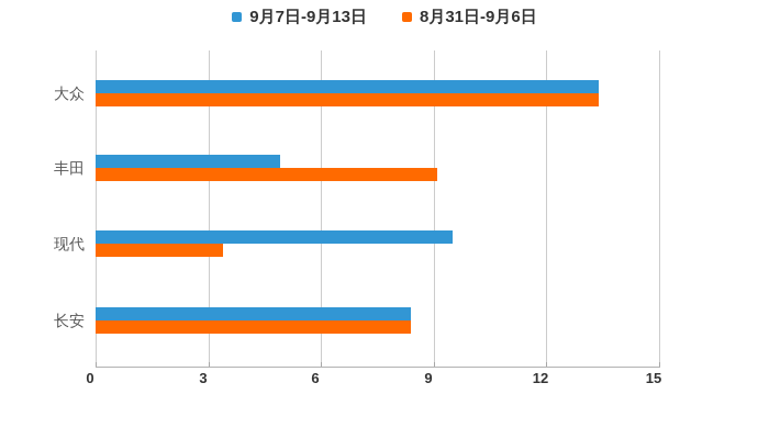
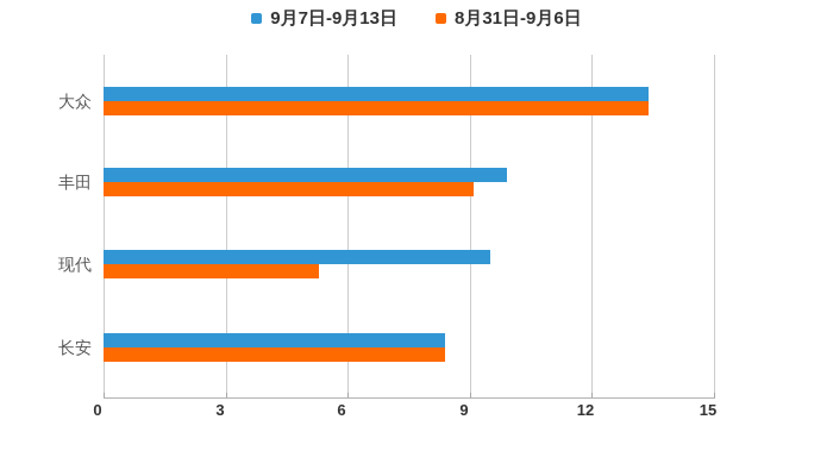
9月7日-9月13日/丰田: 4.9 -> 9.9
8月31日-9月6日/现代: 3.4 -> 5.3
